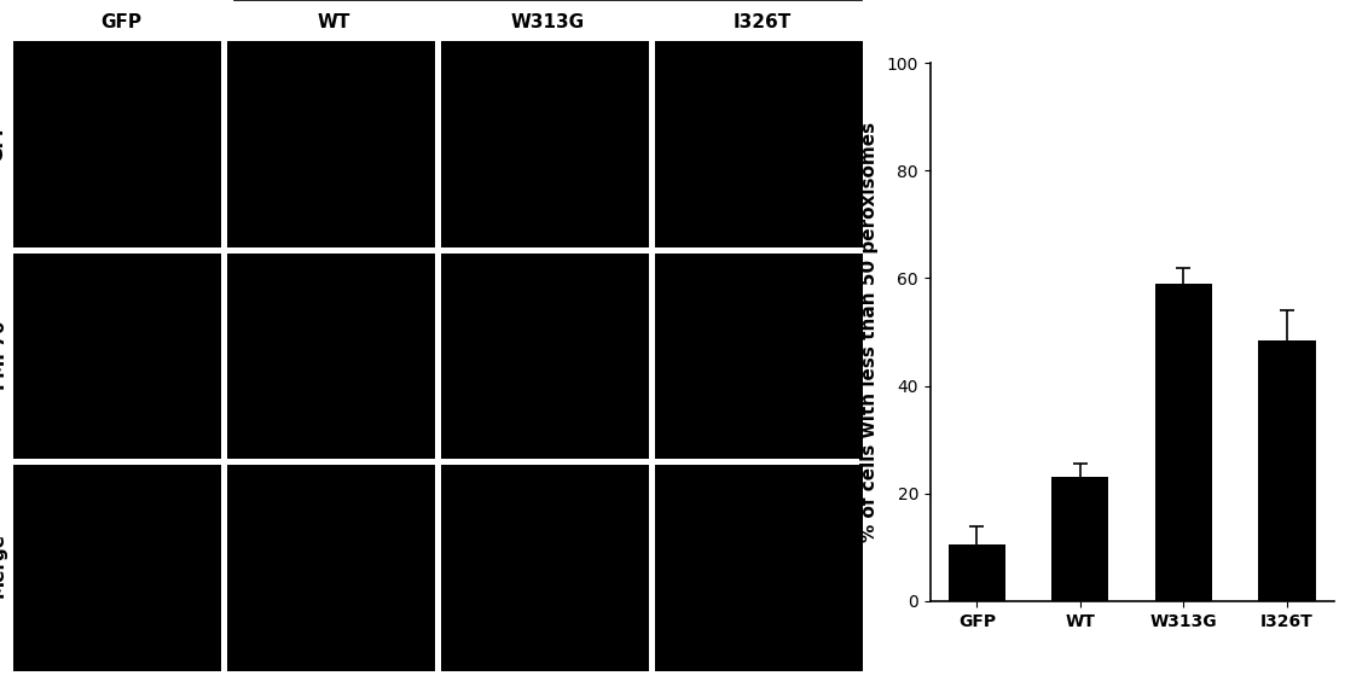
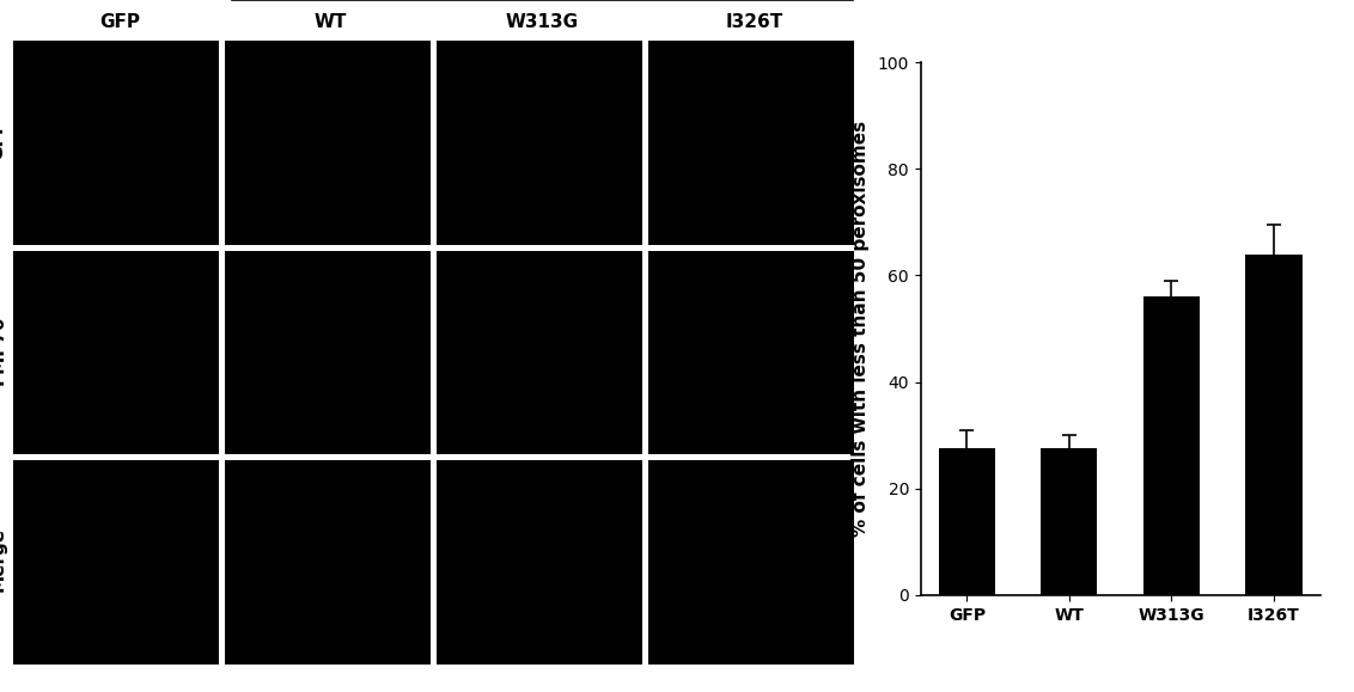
GFP: 10.5 -> 27.5
WT: 23.0 -> 27.5
W313G: 59.0 -> 56.0
I326T: 48.5 -> 64.0
